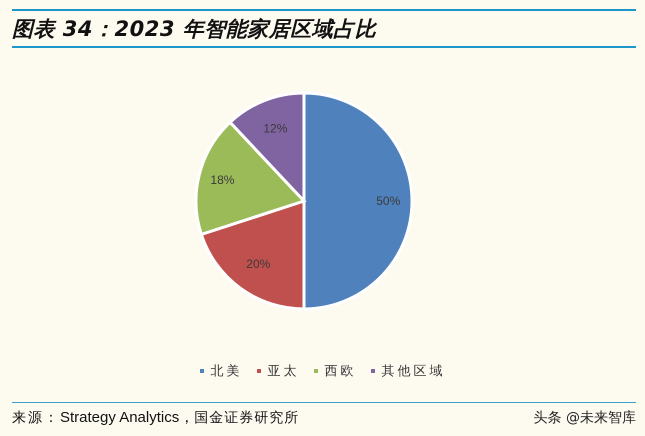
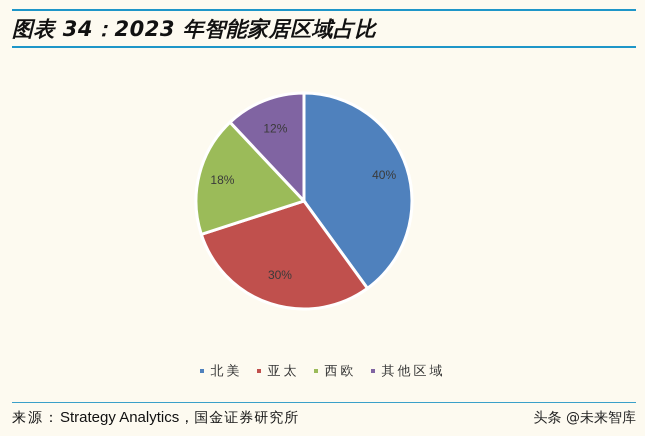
北美: 50% -> 40%
亚太: 20% -> 30%
